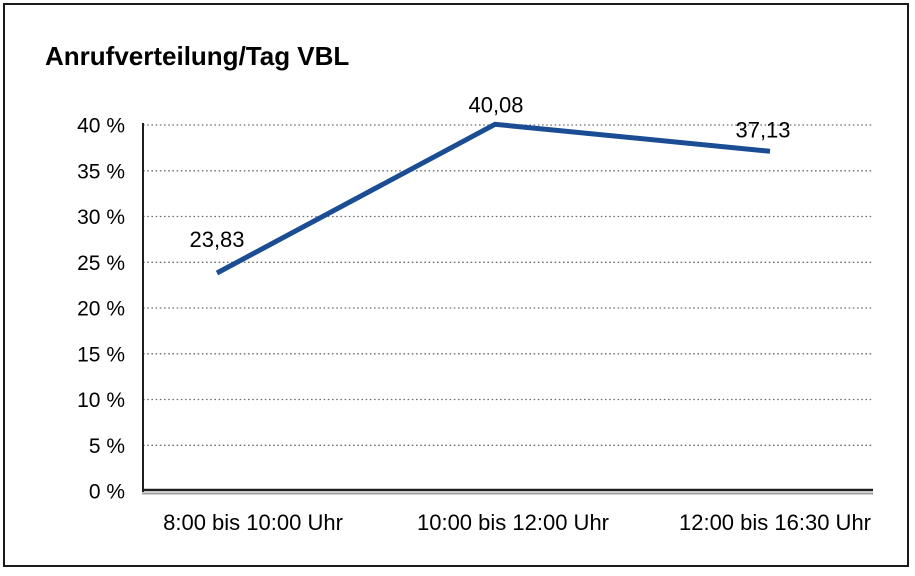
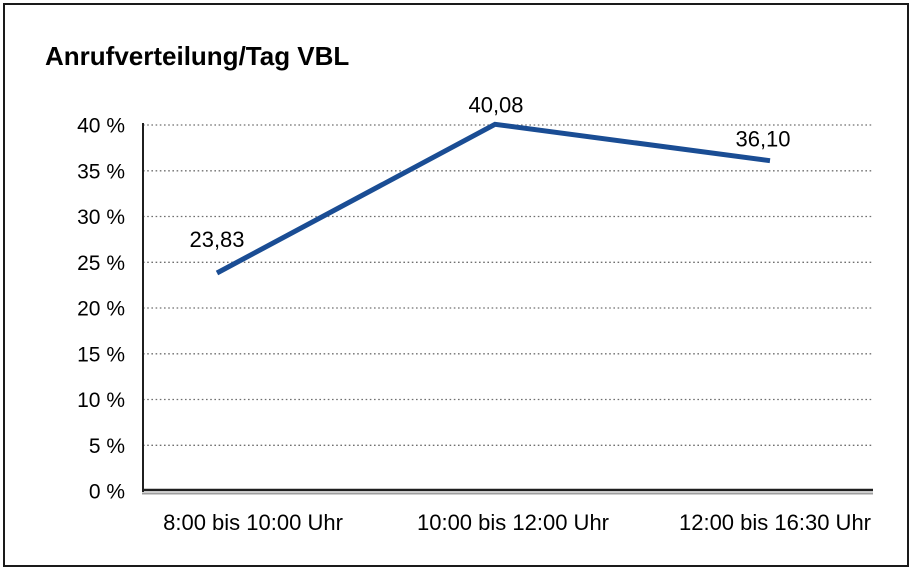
12:00 bis 16:30 Uhr: 37,13 -> 36,10
